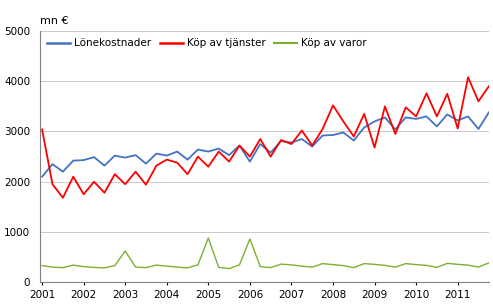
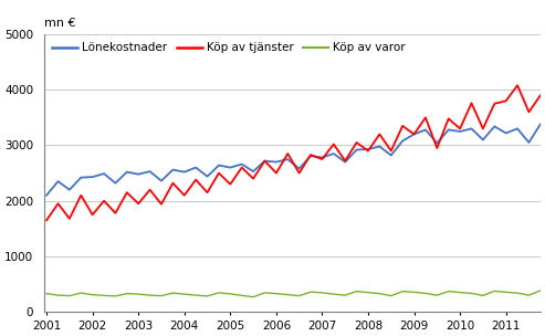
Köp av tjänster/2001: 3040 -> 1650
Köp av varor/2003: 620 -> 320
Köp av tjänster/2004: 2440 -> 2100
Köp av varor/2005: 880 -> 320
Lönekostnader/2006: 2400 -> 2700
Köp av varor/2006: 860 -> 330
Köp av tjänster/2008: 3520 -> 2900
Köp av tjänster/2009: 2680 -> 3200
Köp av tjänster/2011: 3060 -> 3800
